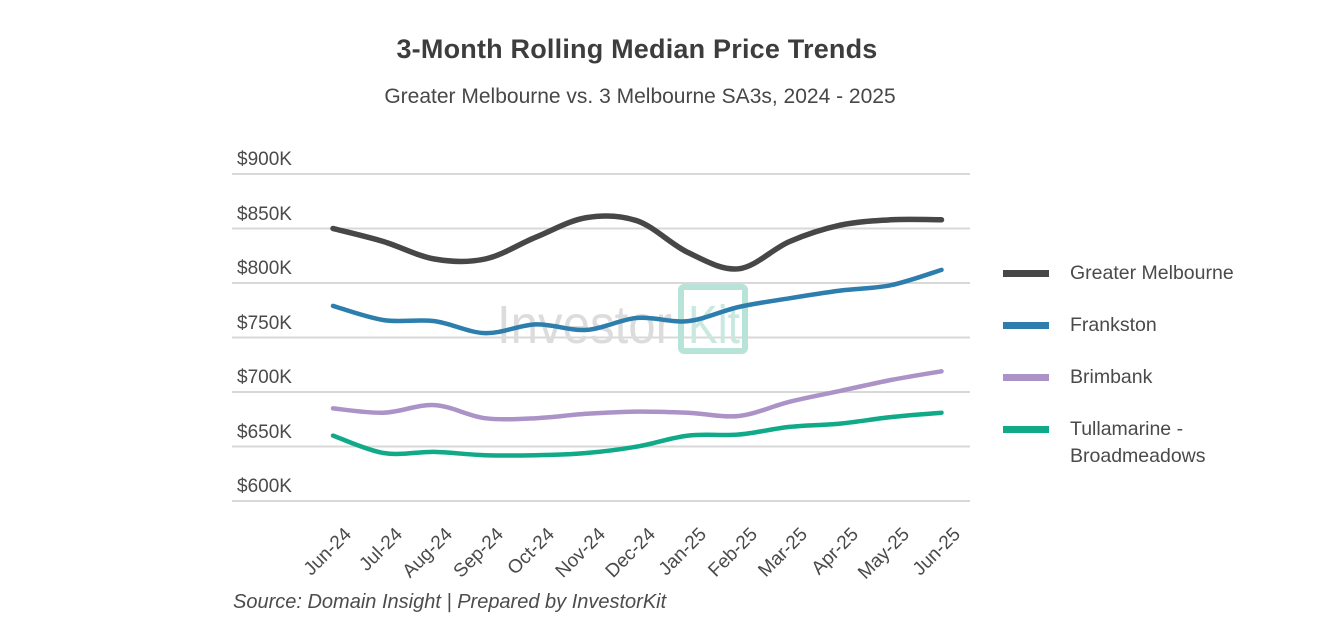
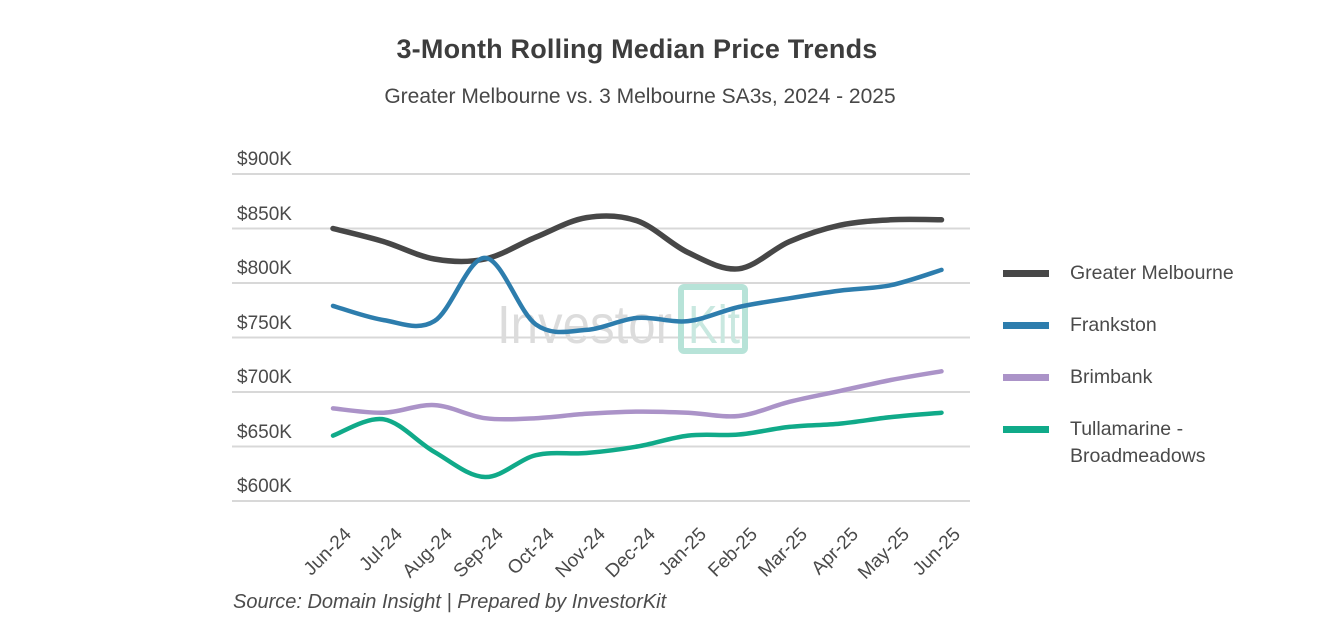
Tullamarine - Broadmeadows/Jul-24: $644K -> $675K
Frankston/Sep-24: $754K -> $823K
Tullamarine - Broadmeadows/Sep-24: $642K -> $622K
